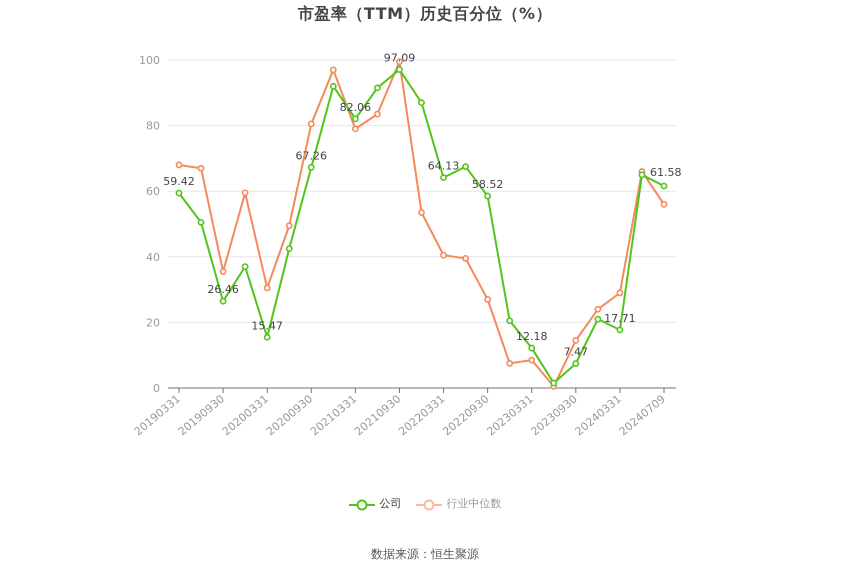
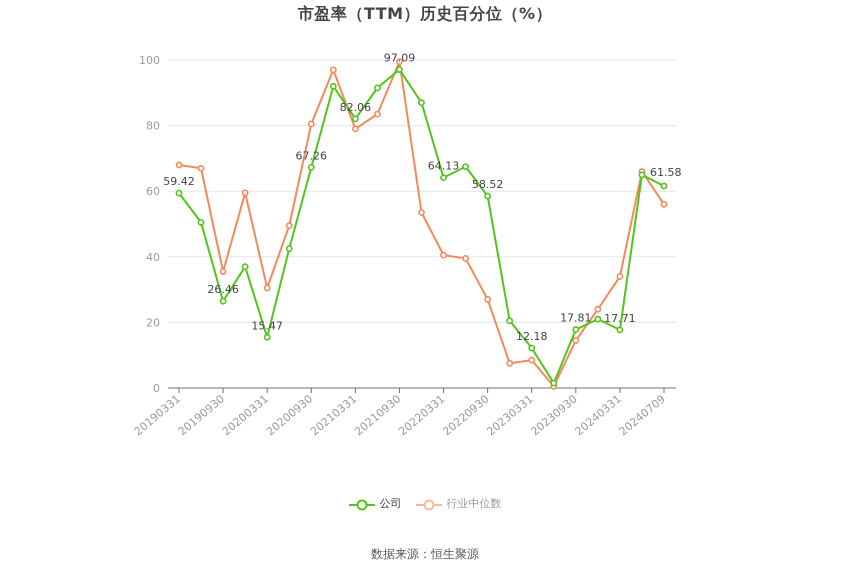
公司/20230930: 7.47 -> 17.81
行业中位数/20240331: 29 -> 34
